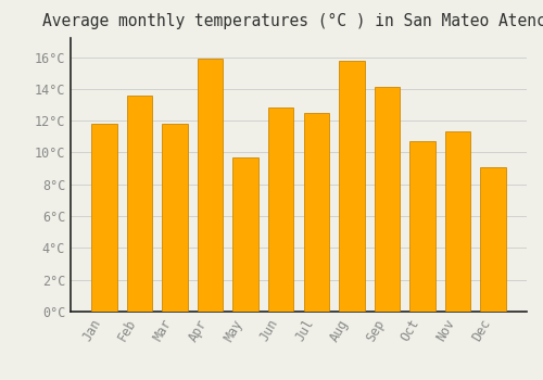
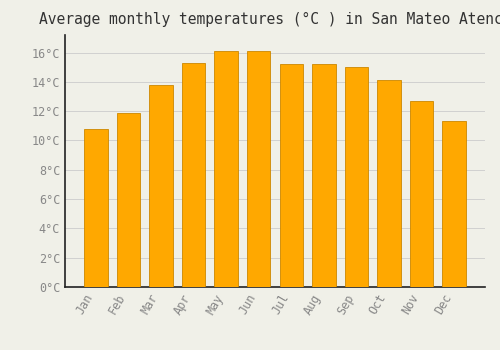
Jan: 11.8°C -> 10.8°C
Feb: 13.6°C -> 11.9°C
Mar: 11.8°C -> 13.8°C
Apr: 15.9°C -> 15.3°C
May: 9.7°C -> 16.1°C
Jun: 12.8°C -> 16.1°C
Jul: 12.5°C -> 15.2°C
Aug: 15.8°C -> 15.2°C
Sep: 14.1°C -> 15.0°C
Oct: 10.7°C -> 14.1°C
Nov: 11.3°C -> 12.7°C
Dec: 9.1°C -> 11.3°C
